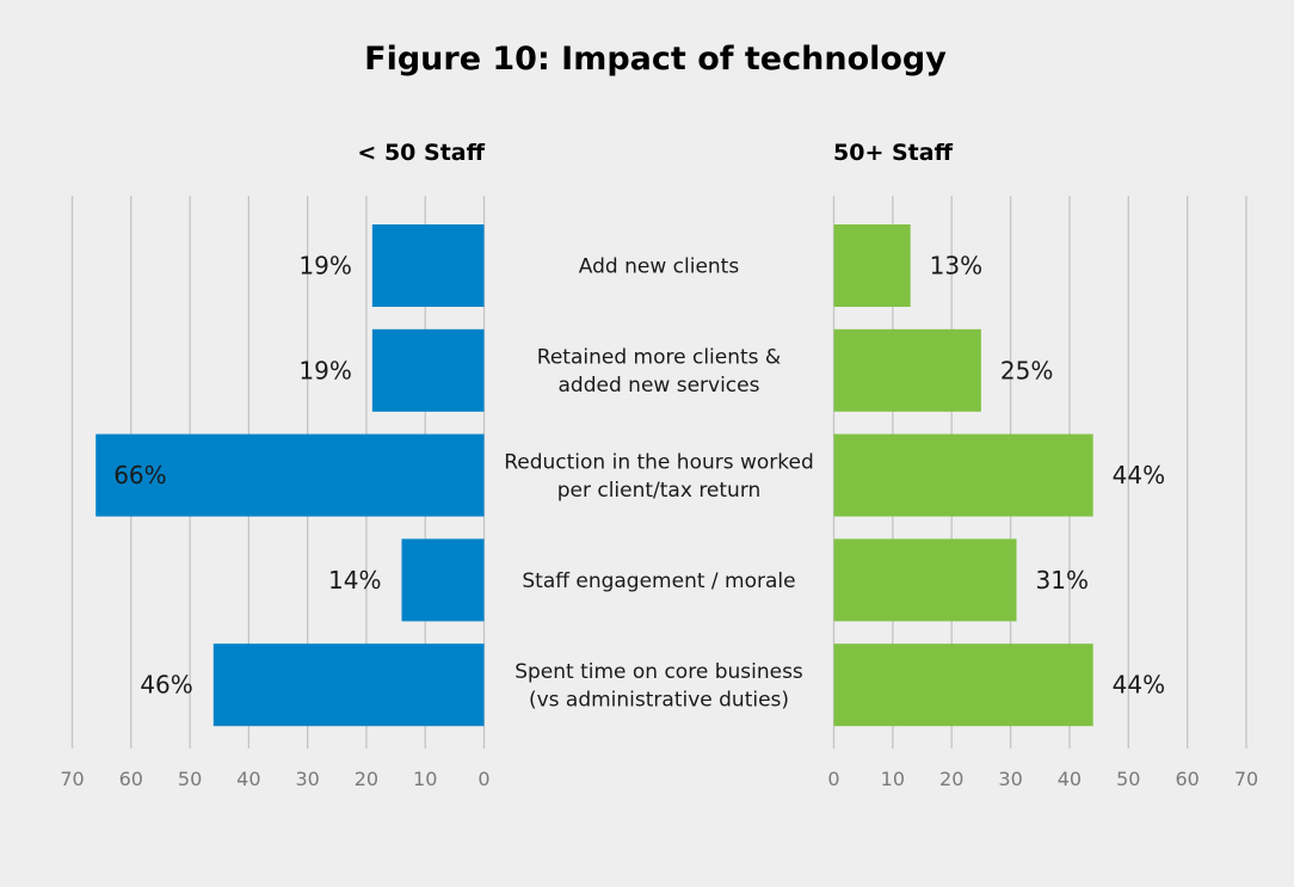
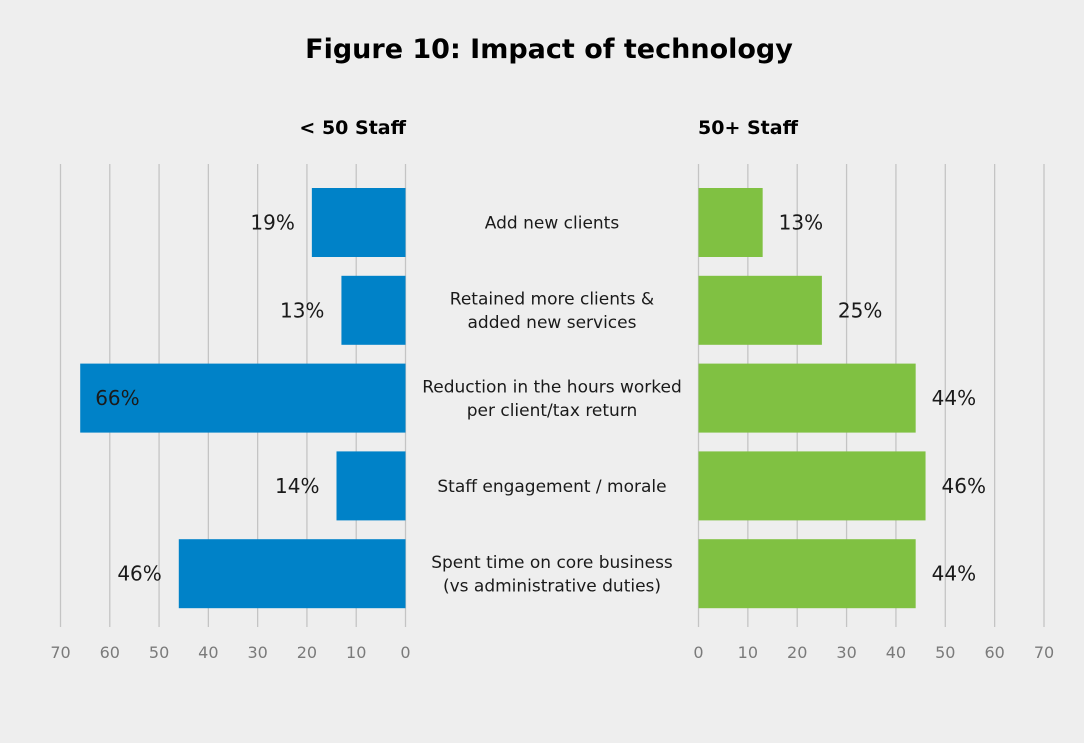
< 50 Staff/Retained more clients & added new services: 19% -> 13%
50+ Staff/Staff engagement / morale: 31% -> 46%
